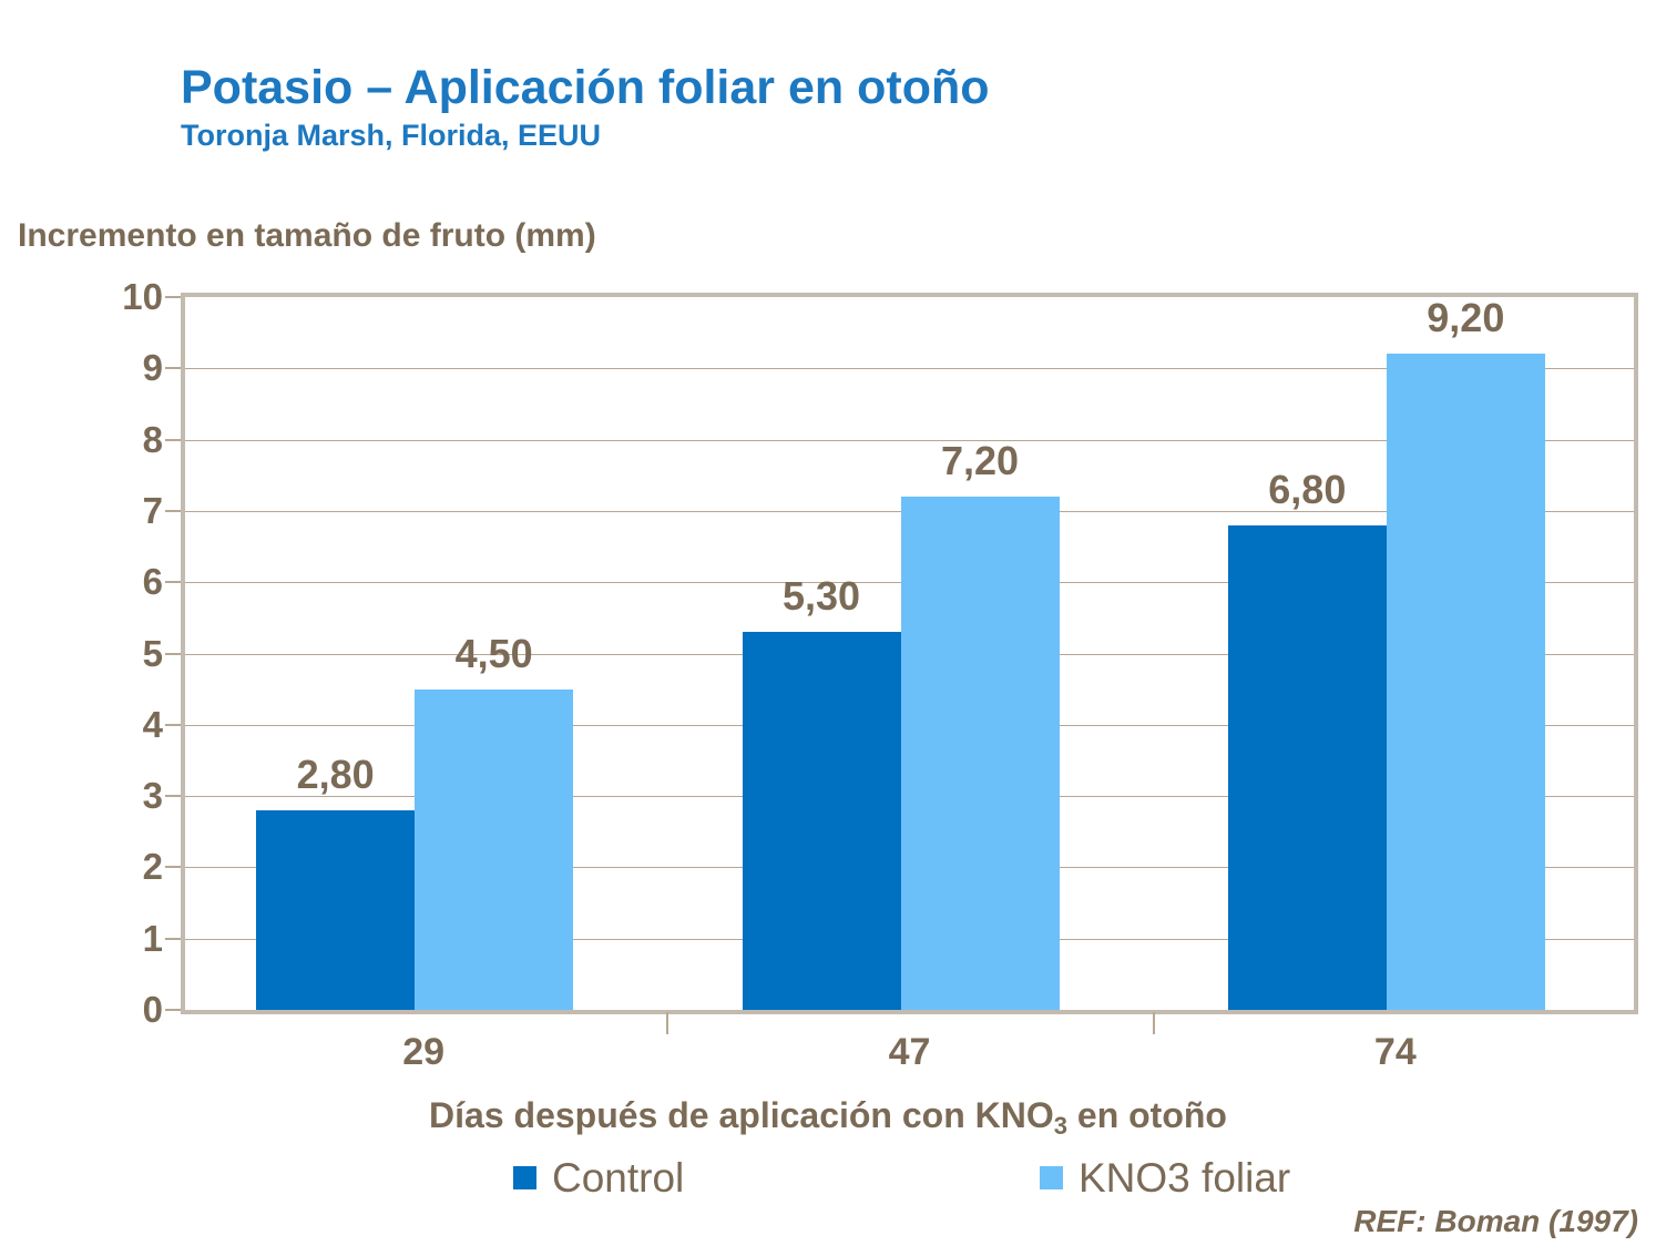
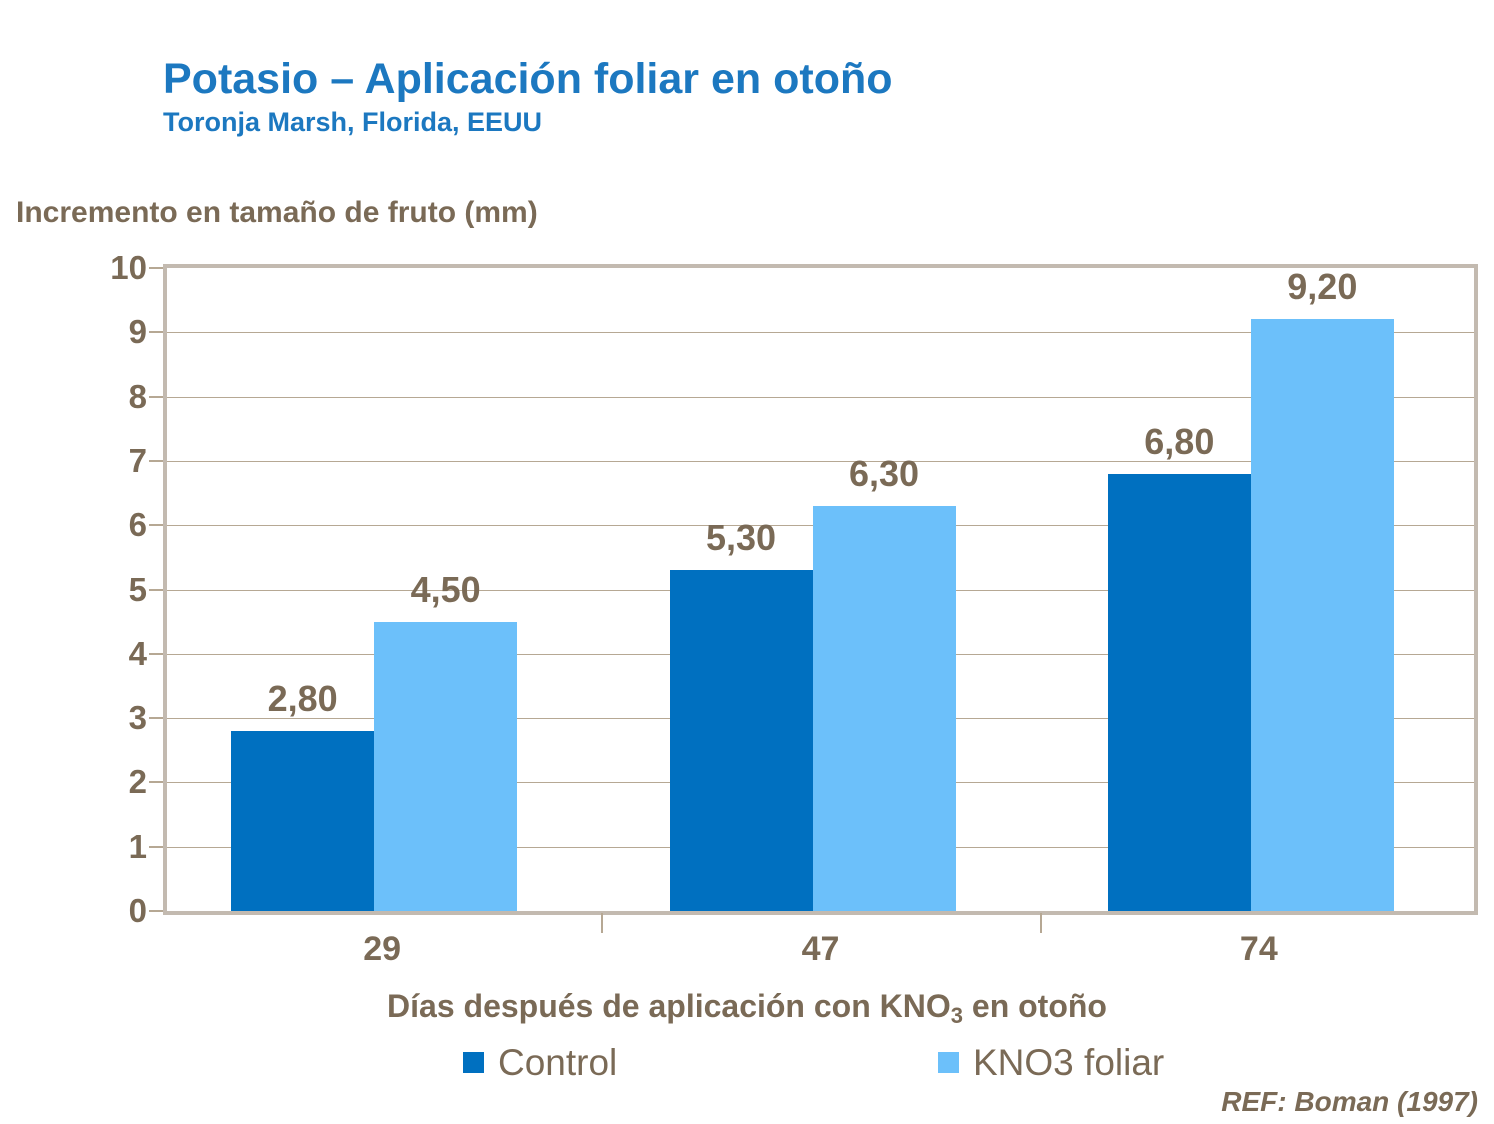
KNO3 foliar/47: 7,20 -> 6,30
